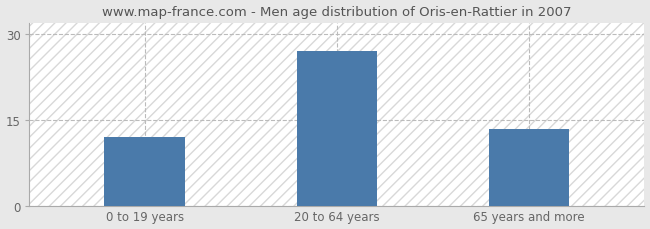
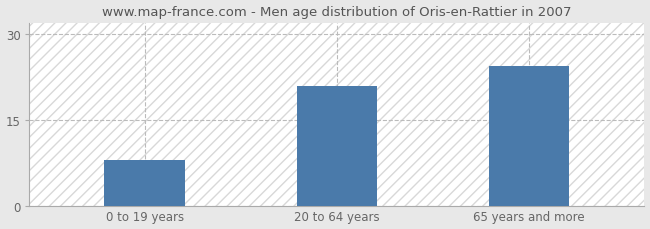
0 to 19 years: 12.0 -> 8.0
20 to 64 years: 27.0 -> 21.0
65 years and more: 13.5 -> 24.4
